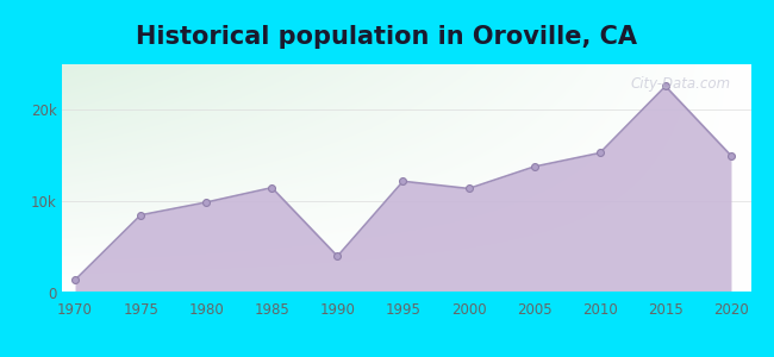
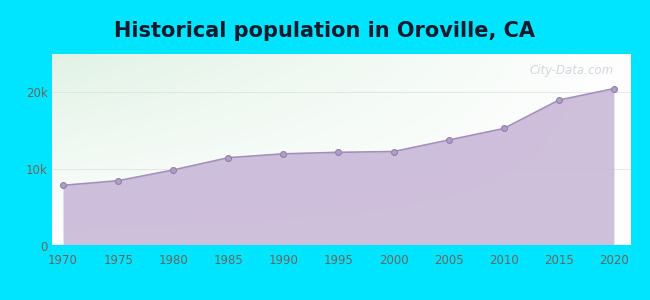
1970: 1.4k -> 7.9k
1990: 4.0k -> 12.0k
2000: 11.4k -> 12.3k
2015: 22.6k -> 19.0k
2020: 15.0k -> 20.5k
